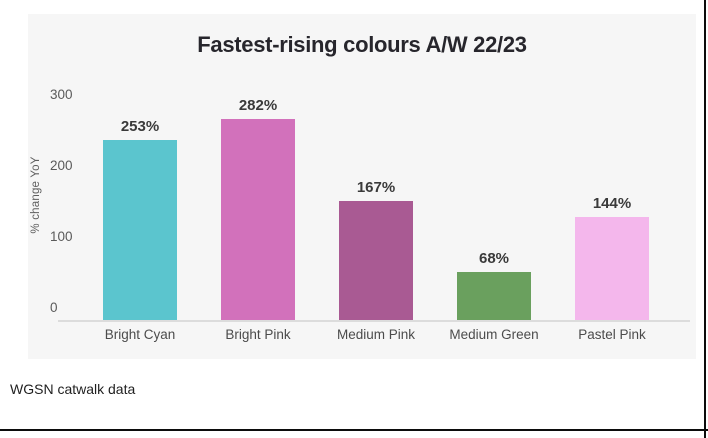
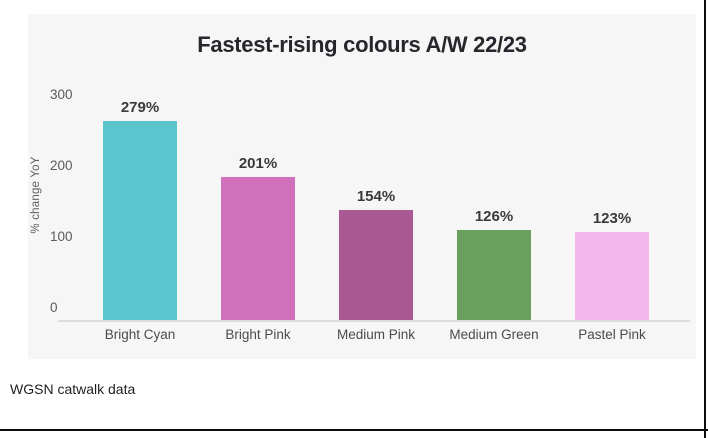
Bright Cyan: 253% -> 279%
Bright Pink: 282% -> 201%
Medium Pink: 167% -> 154%
Medium Green: 68% -> 126%
Pastel Pink: 144% -> 123%
